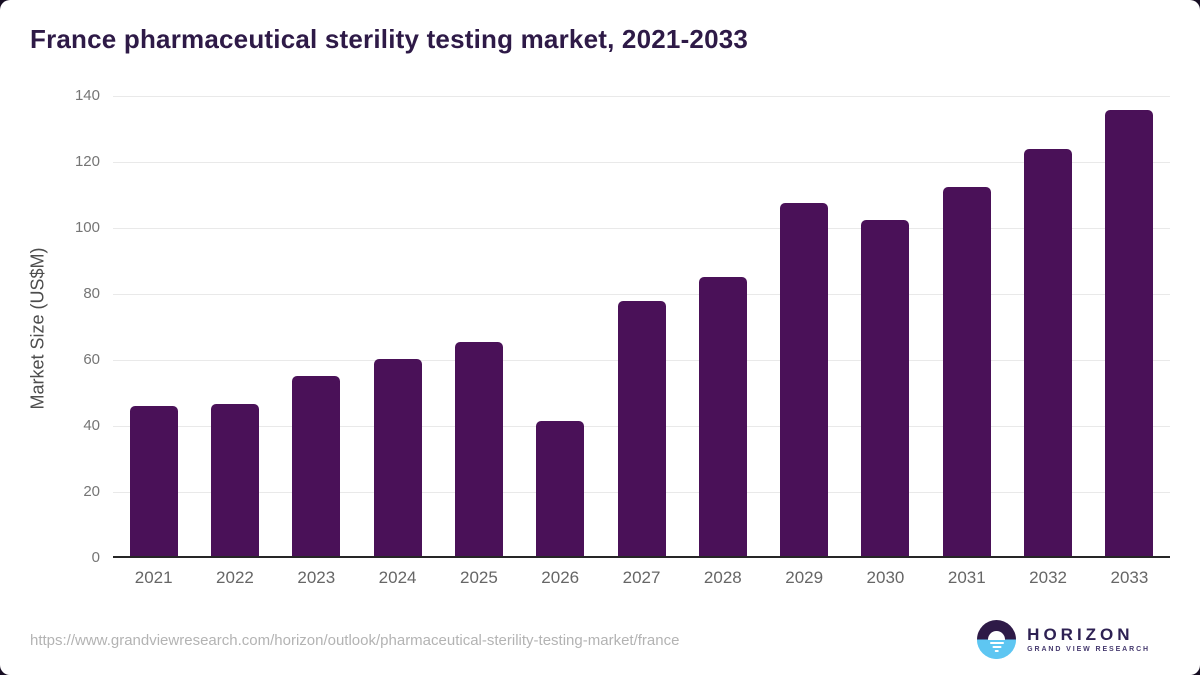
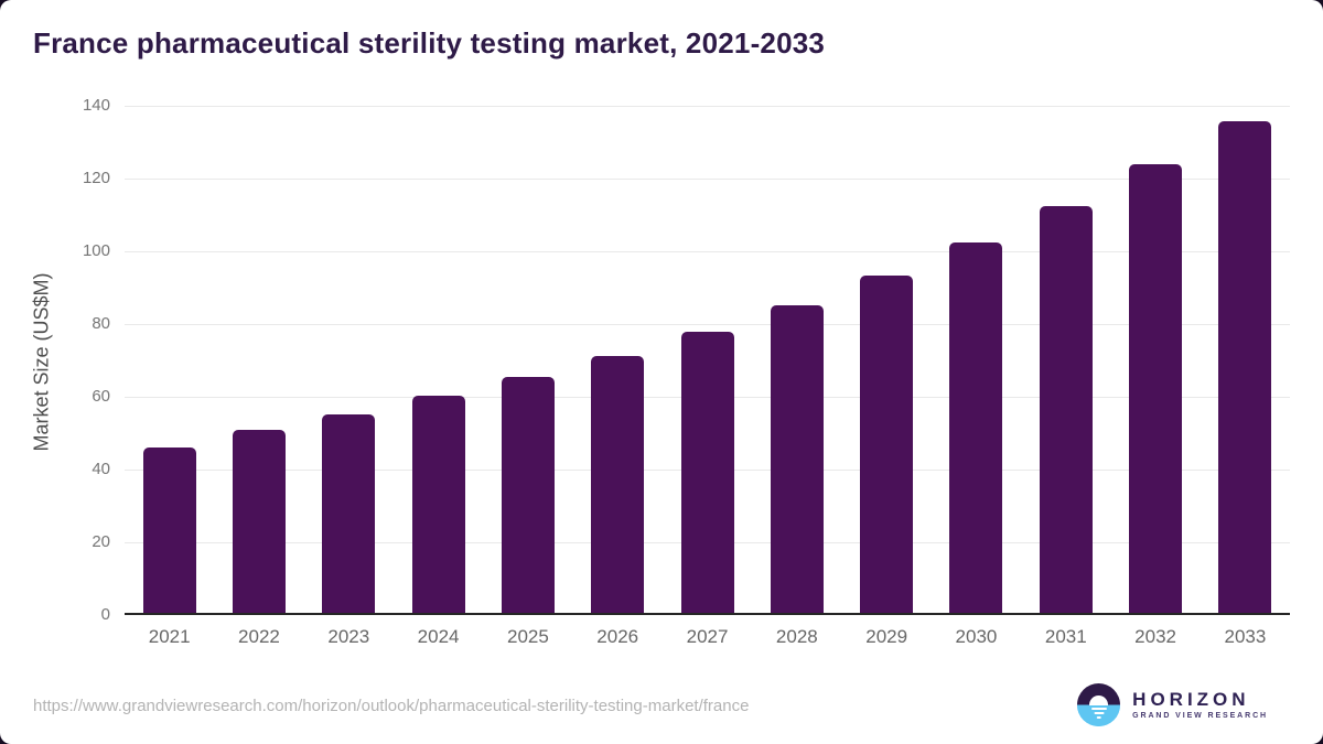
2022: 46 -> 50
2026: 41 -> 71
2029: 107 -> 93
